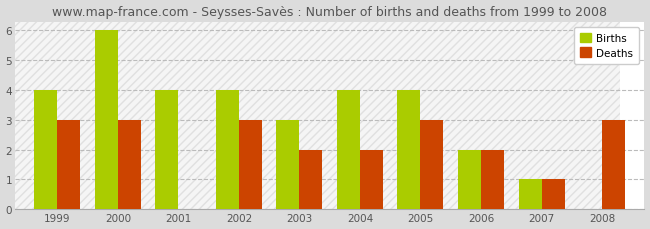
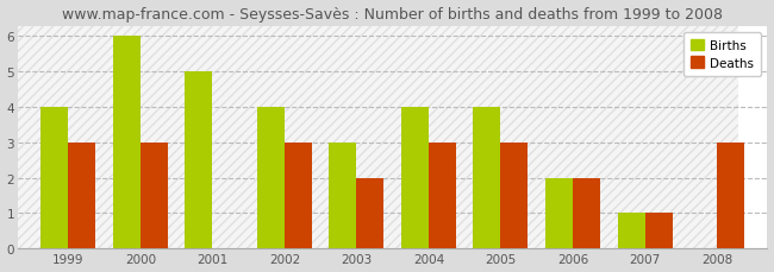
Births/2001: 4 -> 5
Deaths/2004: 2 -> 3
